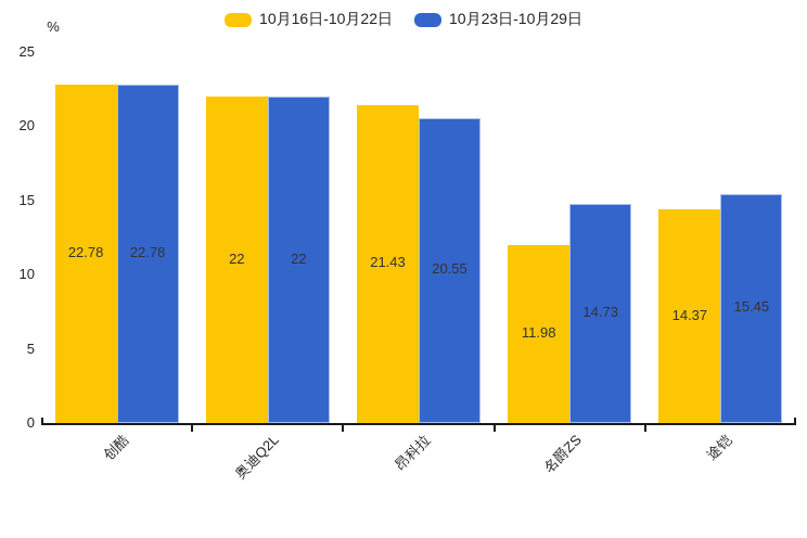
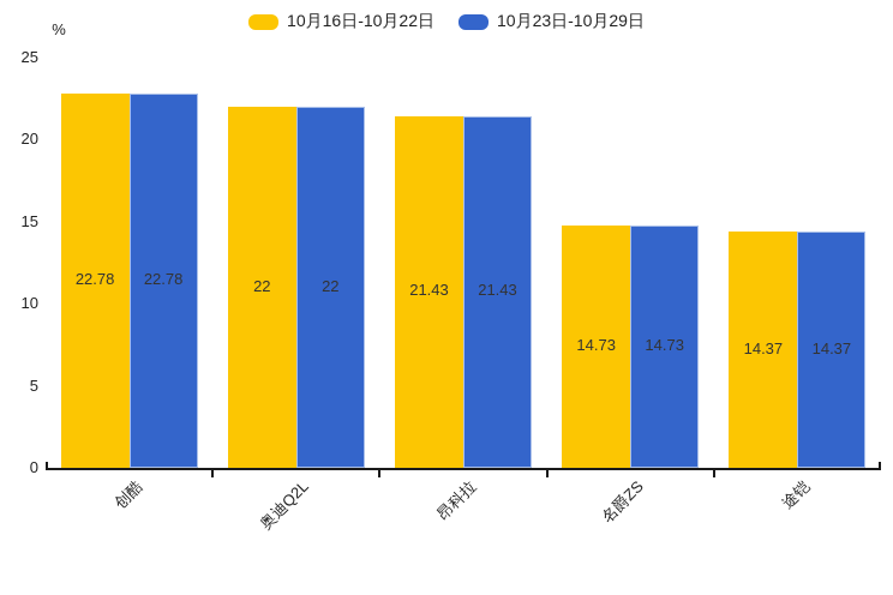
10月23日-10月29日/昂科拉: 20.55 -> 21.43
10月16日-10月22日/名爵ZS: 11.98 -> 14.73
10月23日-10月29日/途铠: 15.45 -> 14.37
